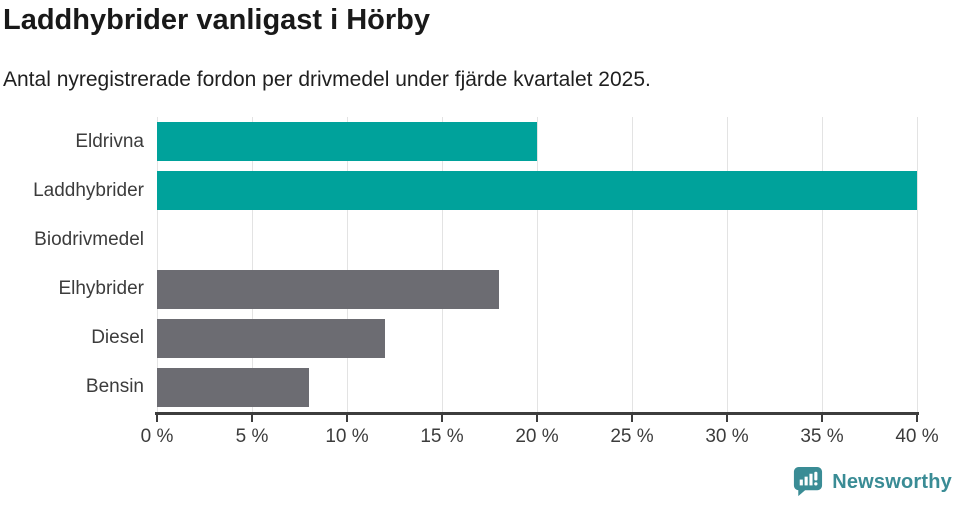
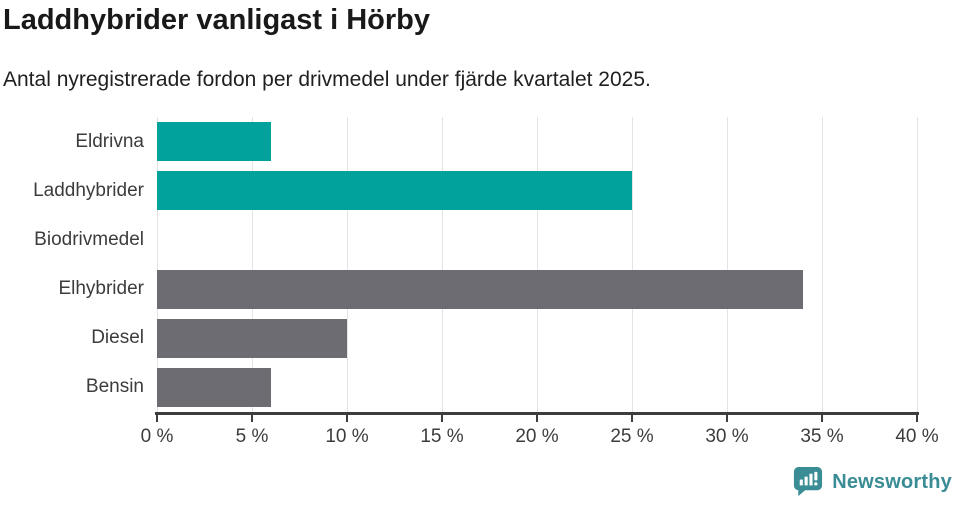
Eldrivna: 20% -> 6%
Laddhybrider: 40% -> 25%
Elhybrider: 18% -> 34%
Diesel: 12% -> 10%
Bensin: 8% -> 6%
